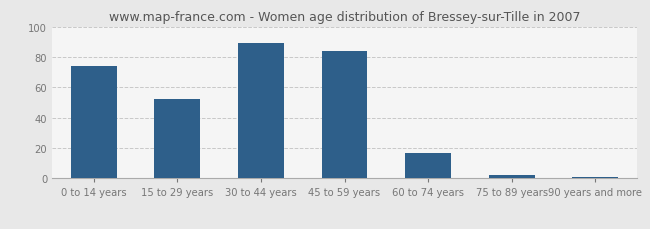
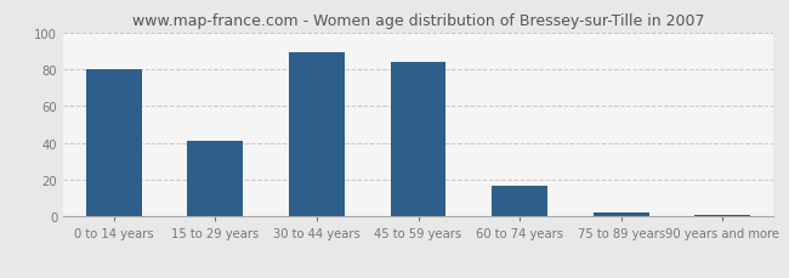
0 to 14 years: 74 -> 80
15 to 29 years: 52 -> 41
